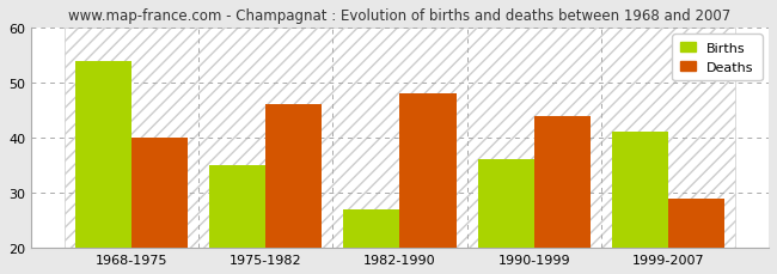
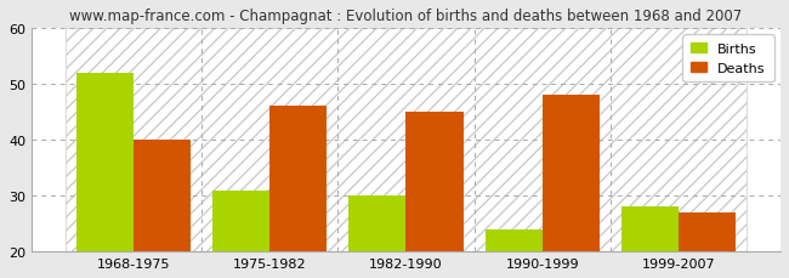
Births/1968-1975: 54 -> 52
Births/1975-1982: 35 -> 31
Births/1982-1990: 27 -> 30
Deaths/1982-1990: 48 -> 45
Births/1990-1999: 36 -> 24
Deaths/1990-1999: 44 -> 48
Births/1999-2007: 41 -> 28
Deaths/1999-2007: 29 -> 27
